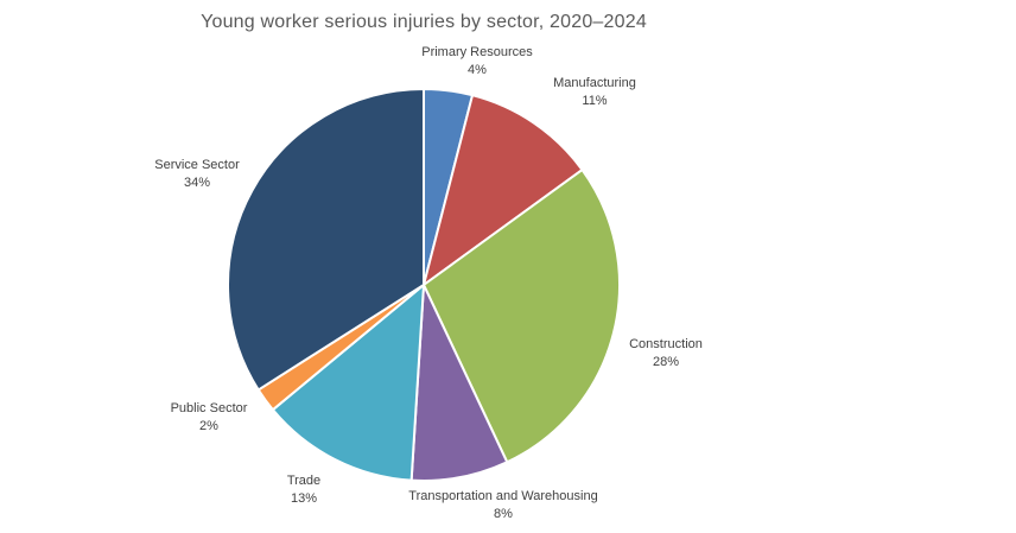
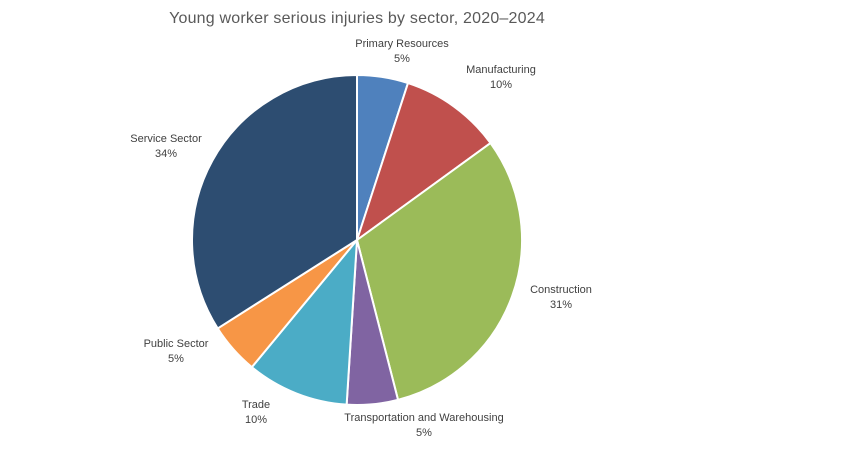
Primary Resources: 4% -> 5%
Manufacturing: 11% -> 10%
Construction: 28% -> 31%
Transportation and Warehousing: 8% -> 5%
Trade: 13% -> 10%
Public Sector: 2% -> 5%
